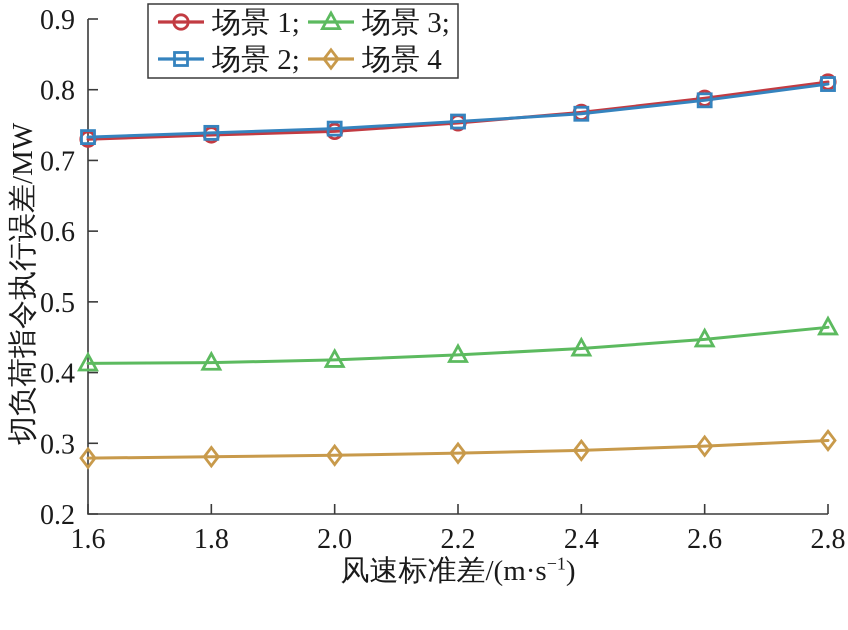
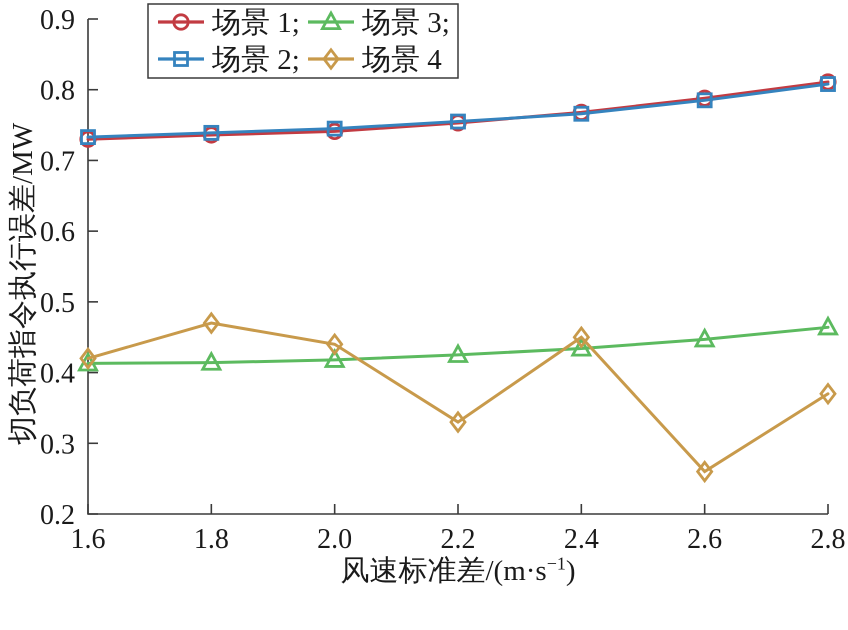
场景 4/1.6: 0.28 -> 0.42
场景 4/1.8: 0.28 -> 0.47
场景 4/2.0: 0.28 -> 0.44
场景 4/2.2: 0.29 -> 0.33
场景 4/2.4: 0.29 -> 0.45
场景 4/2.6: 0.30 -> 0.26
场景 4/2.8: 0.30 -> 0.37
